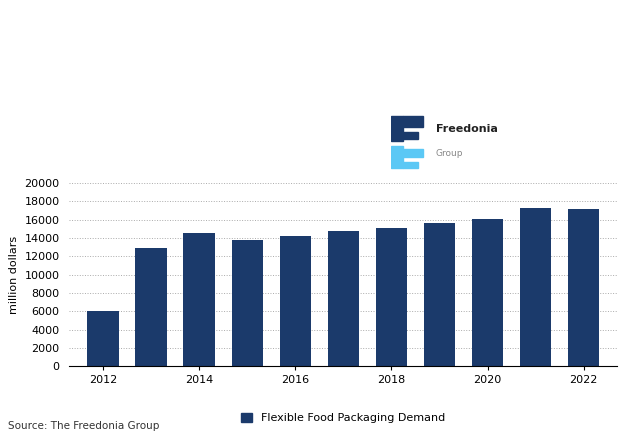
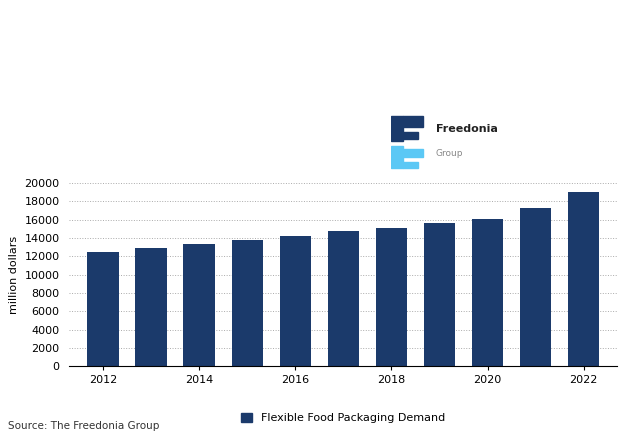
2012: 6000 -> 12500
2014: 14600 -> 13300
2022: 17200 -> 19000
